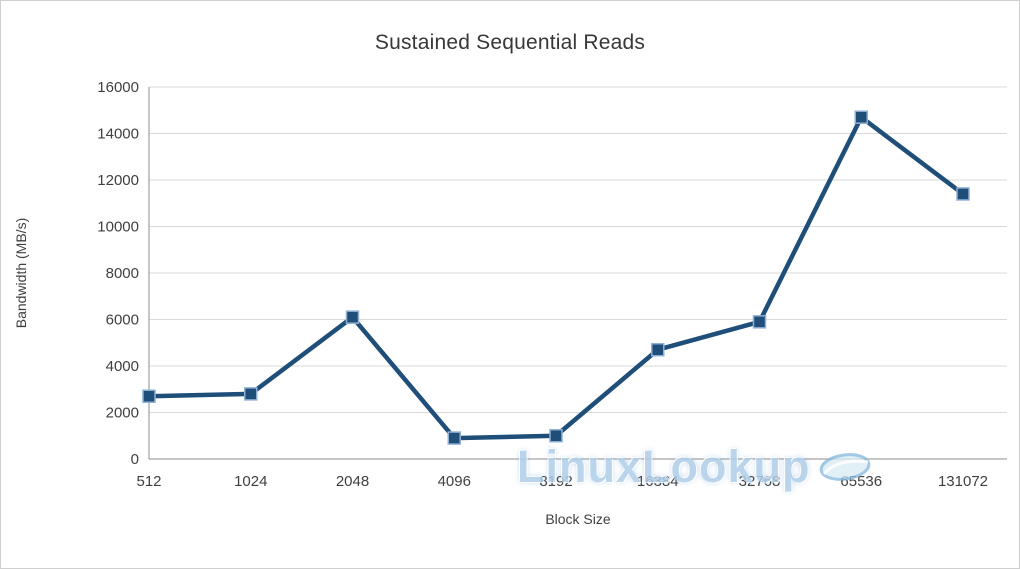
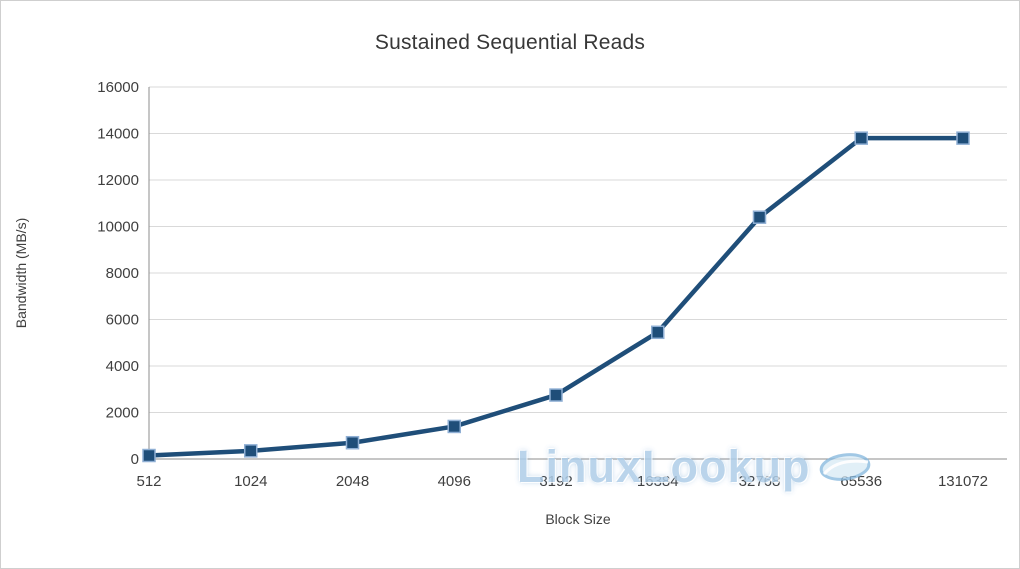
512: 2700 -> 200
1024: 2800 -> 400
2048: 6100 -> 700
4096: 900 -> 1400
8192: 1000 -> 2800
16384: 4700 -> 5400
32768: 5900 -> 10400
65536: 14700 -> 13800
131072: 11400 -> 13800
